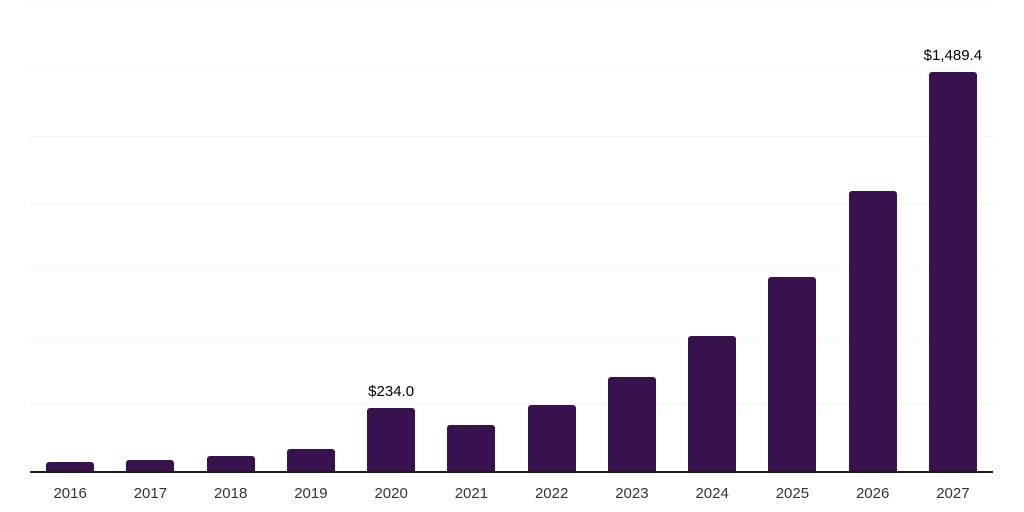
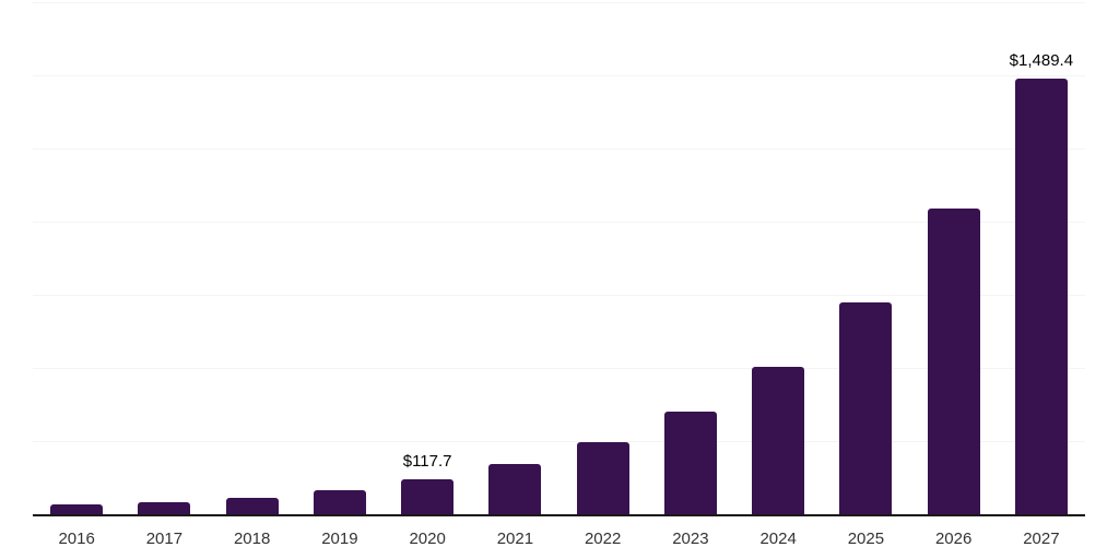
2020: $234.0 -> $117.7
